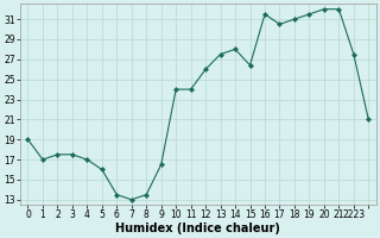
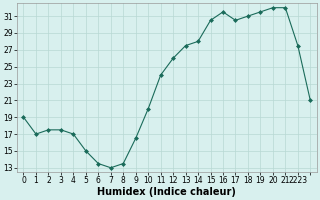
5: 16.0 -> 15.0
10: 24.0 -> 20.0
15: 26.4 -> 30.5
